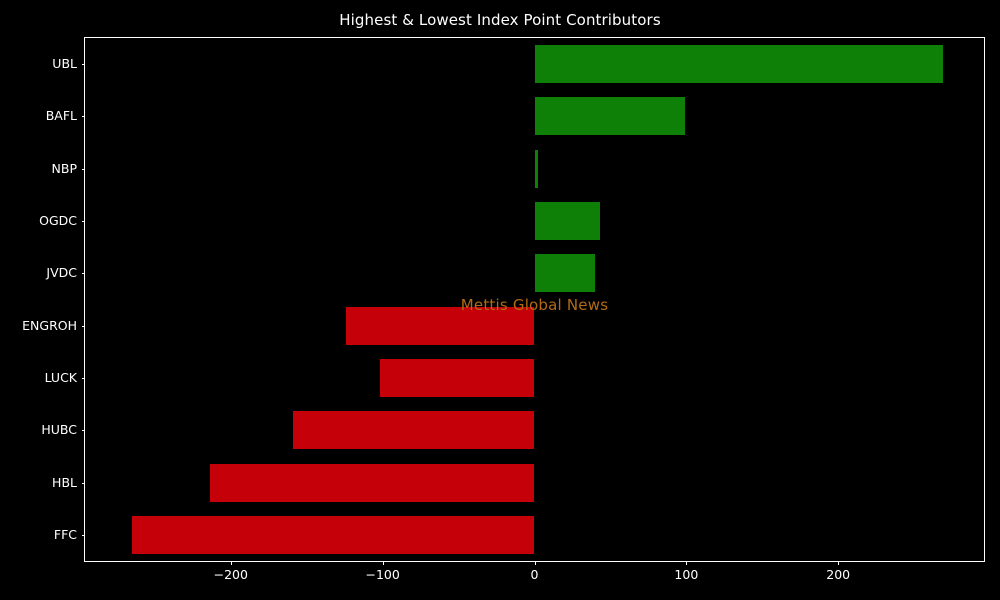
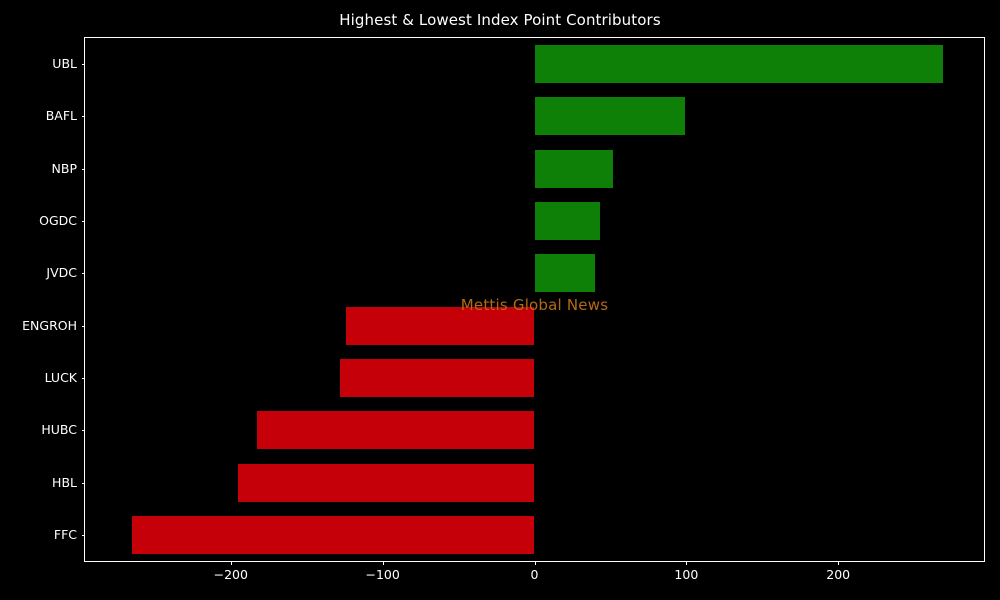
NBP: 2 -> 52
LUCK: -102 -> -128
HUBC: -159 -> -183
HBL: -214 -> -195
